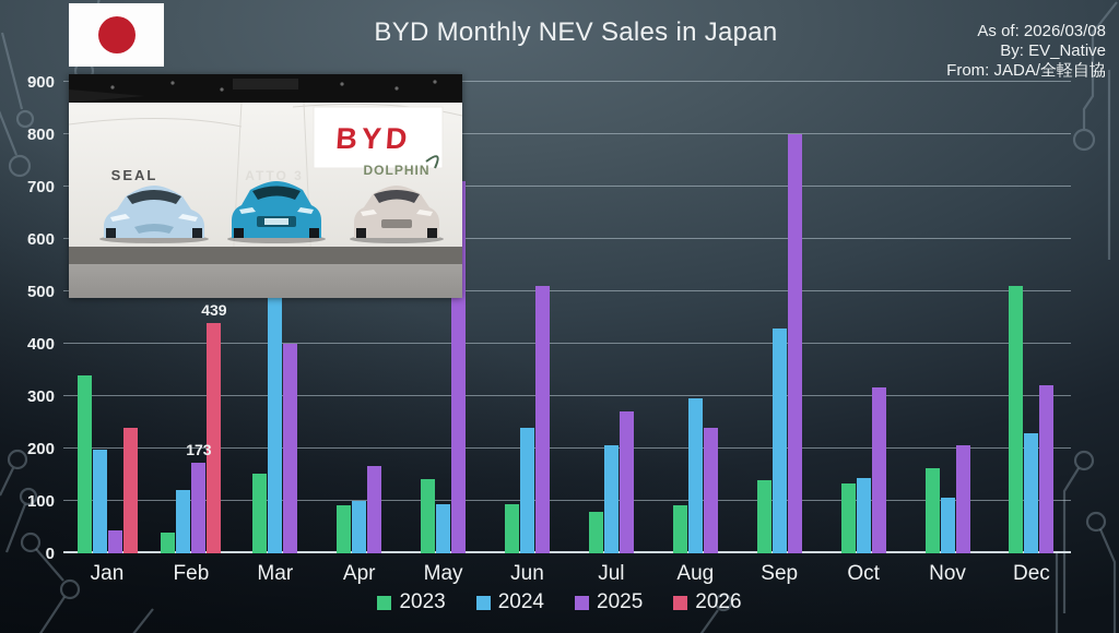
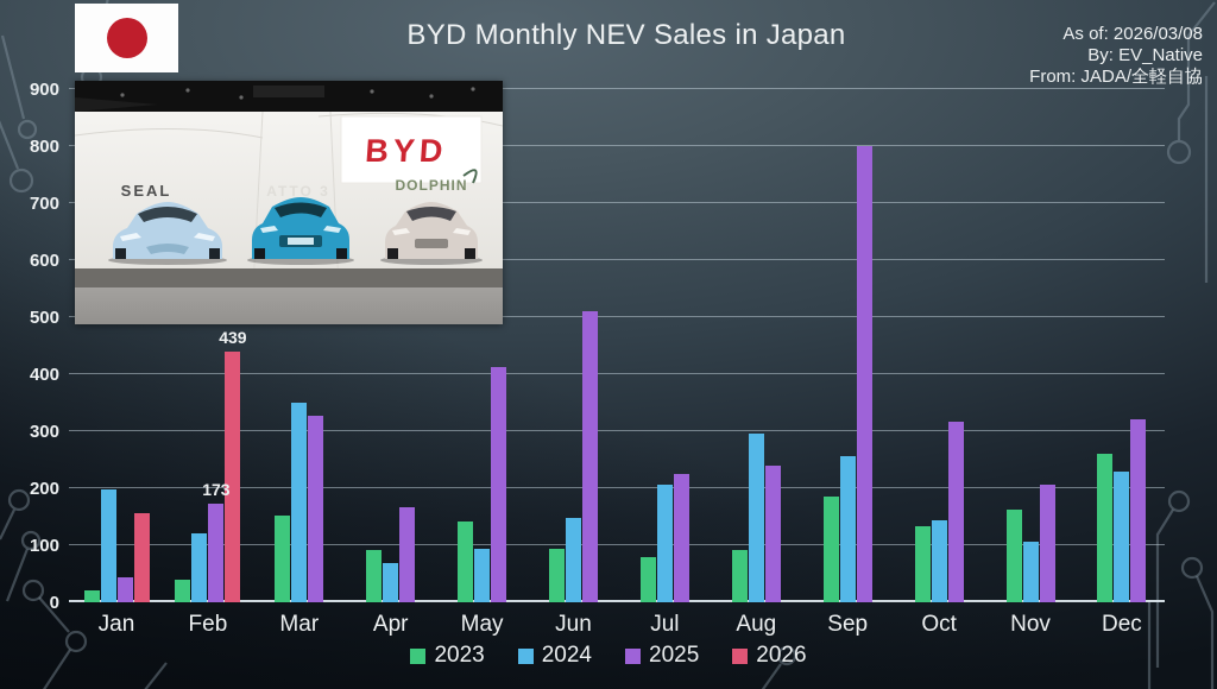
2023/Jan: 340 -> 20
2026/Jan: 240 -> 160
2024/Mar: 590 -> 350
2025/Mar: 400 -> 330
2024/Apr: 100 -> 70
2025/May: 710 -> 410
2024/Jun: 240 -> 150
2025/Jul: 270 -> 220
2023/Sep: 140 -> 180
2024/Sep: 430 -> 260
2023/Dec: 510 -> 260
